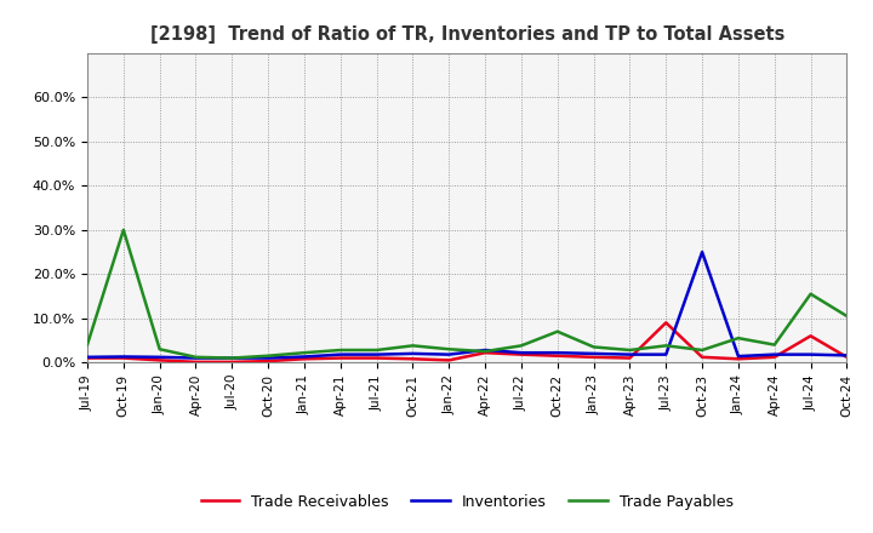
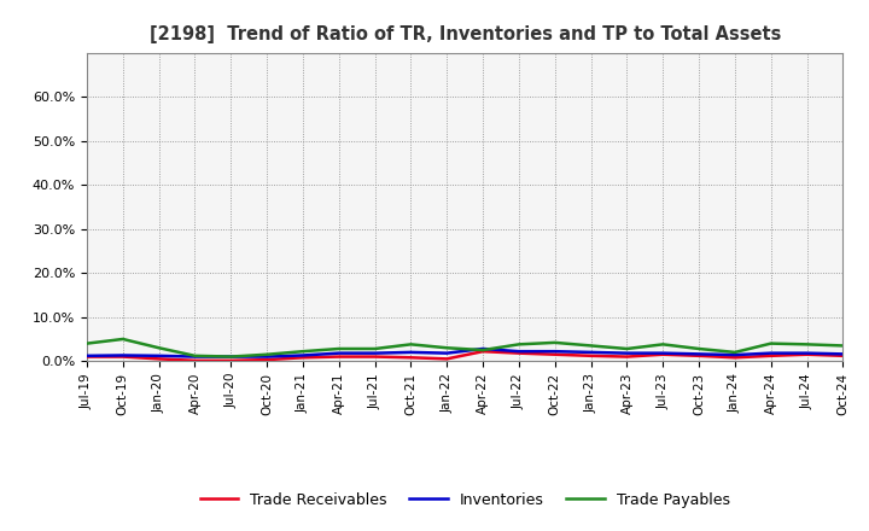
Trade Payables/Oct-19: 30.0% -> 5.0%
Trade Payables/Oct-22: 7.0% -> 4.2%
Trade Receivables/Jul-23: 9.0% -> 1.5%
Inventories/Oct-23: 25.0% -> 1.6%
Trade Payables/Jan-24: 5.5% -> 2.0%
Trade Receivables/Jul-24: 6.0% -> 1.5%
Trade Payables/Jul-24: 15.5% -> 3.8%
Trade Payables/Oct-24: 10.5% -> 3.5%
